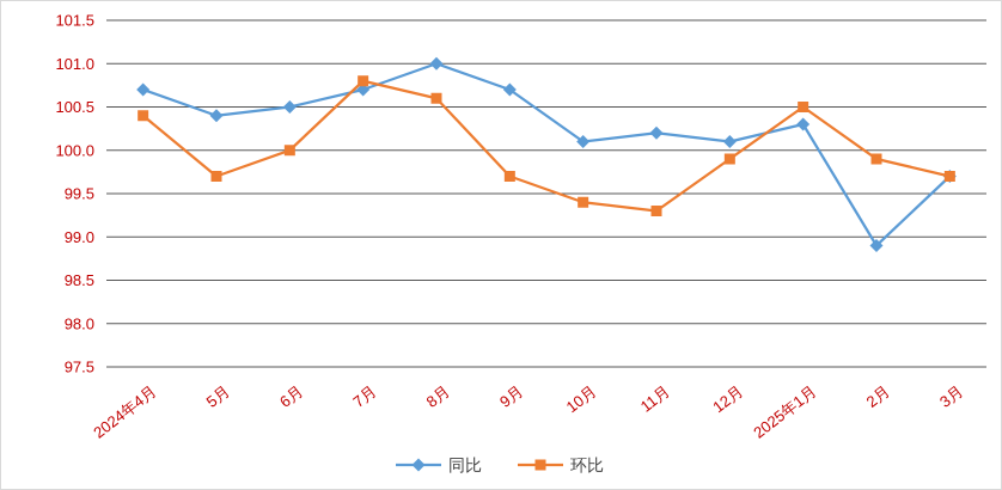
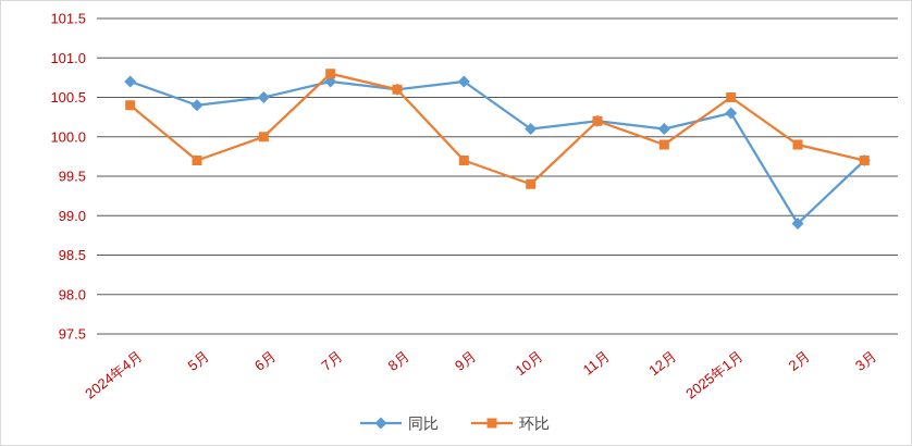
同比/8月: 101.0 -> 100.6
环比/11月: 99.3 -> 100.2
